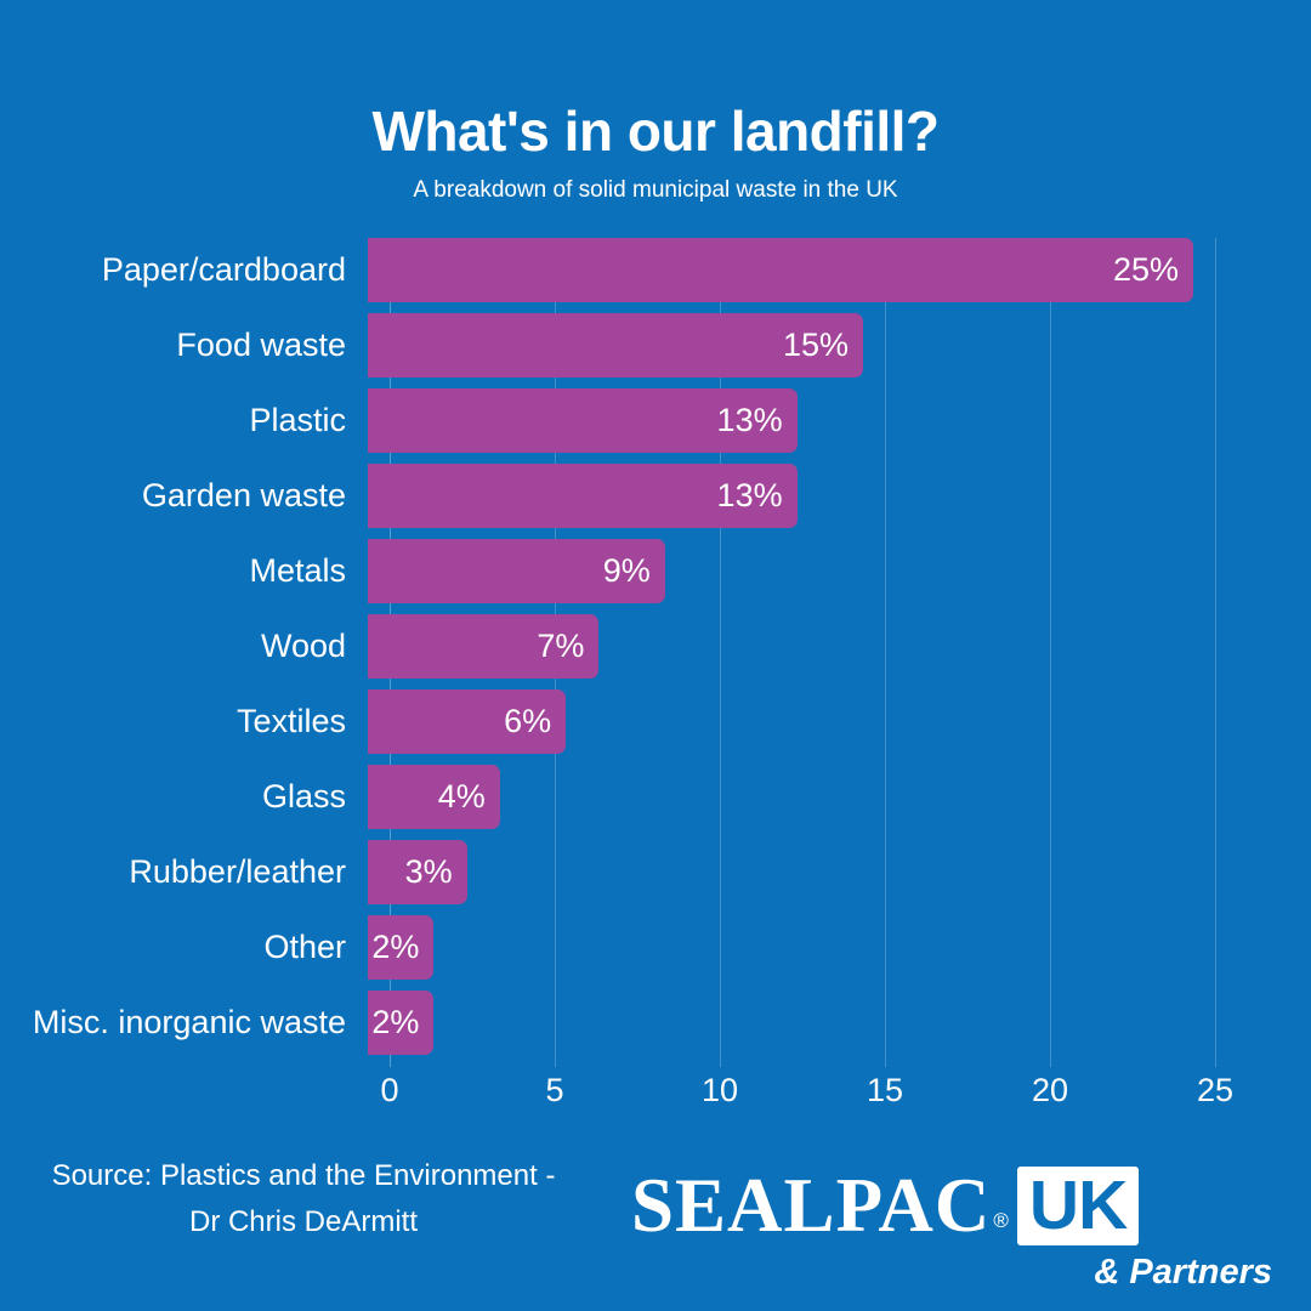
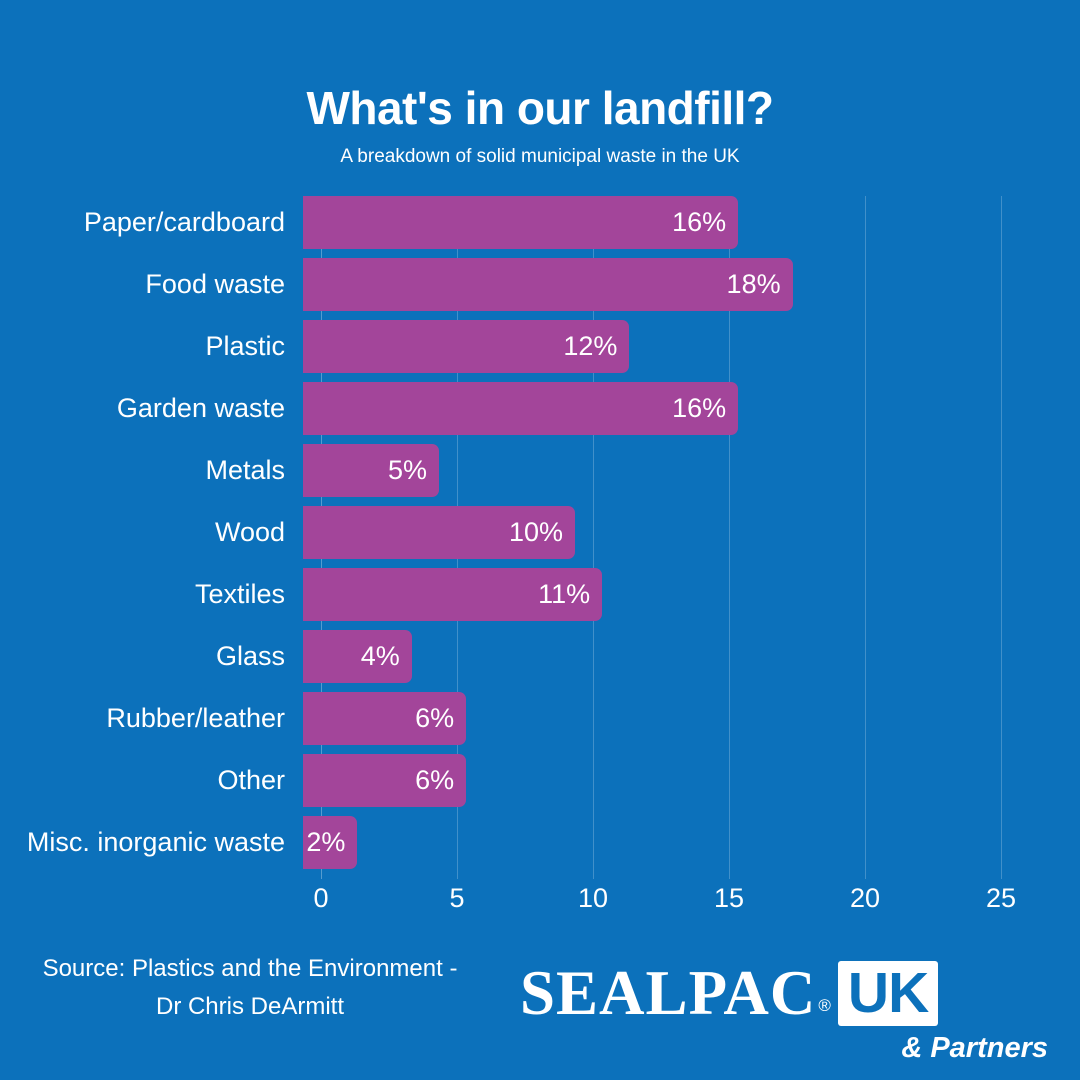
Paper/cardboard: 25% -> 16%
Food waste: 15% -> 18%
Plastic: 13% -> 12%
Garden waste: 13% -> 16%
Metals: 9% -> 5%
Wood: 7% -> 10%
Textiles: 6% -> 11%
Rubber/leather: 3% -> 6%
Other: 2% -> 6%
